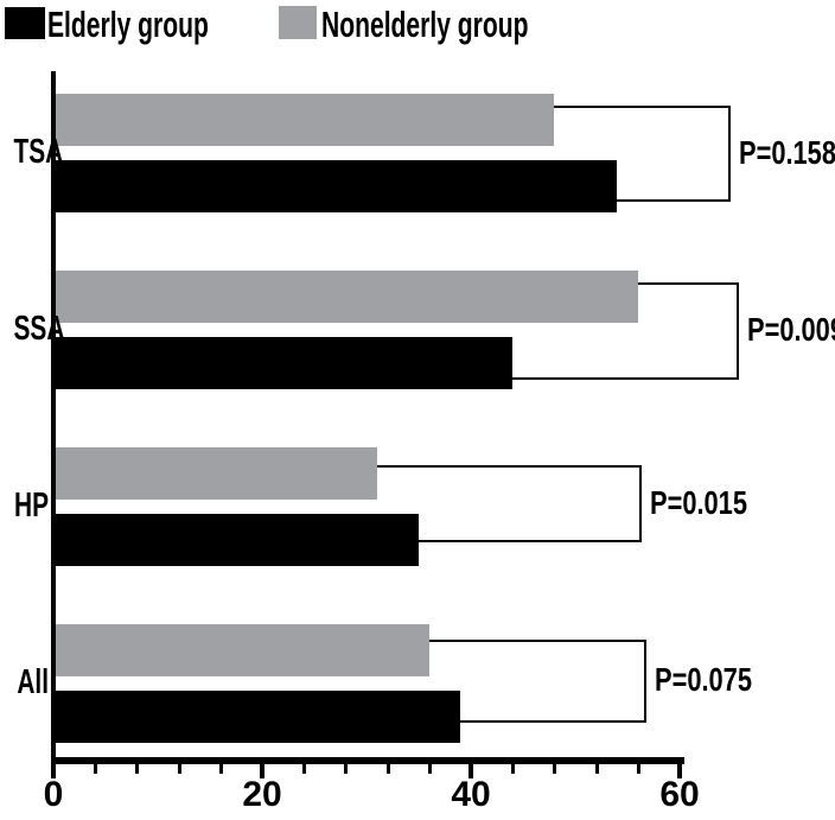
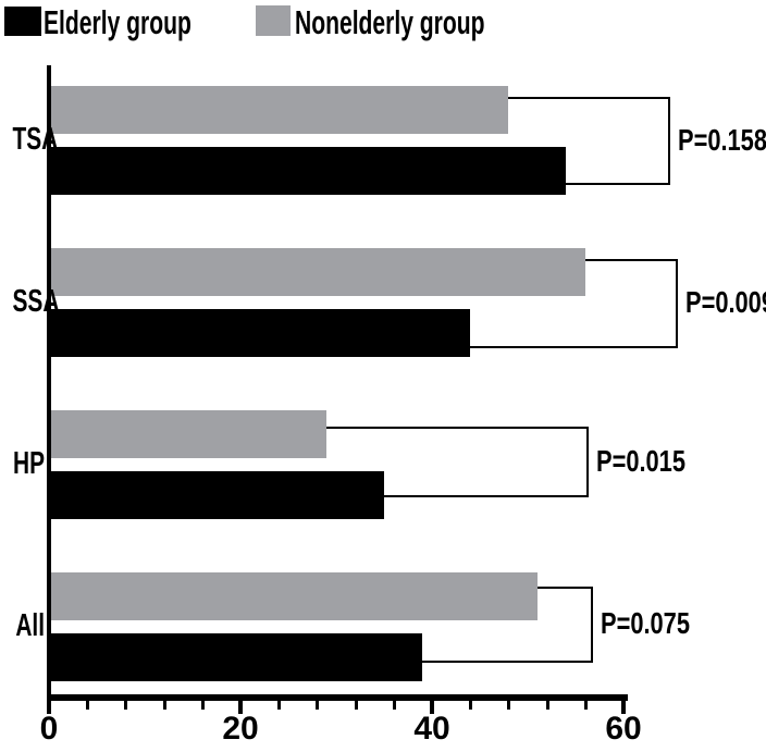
Nonelderly group/HP: 31 -> 29
Nonelderly group/All: 36 -> 51
